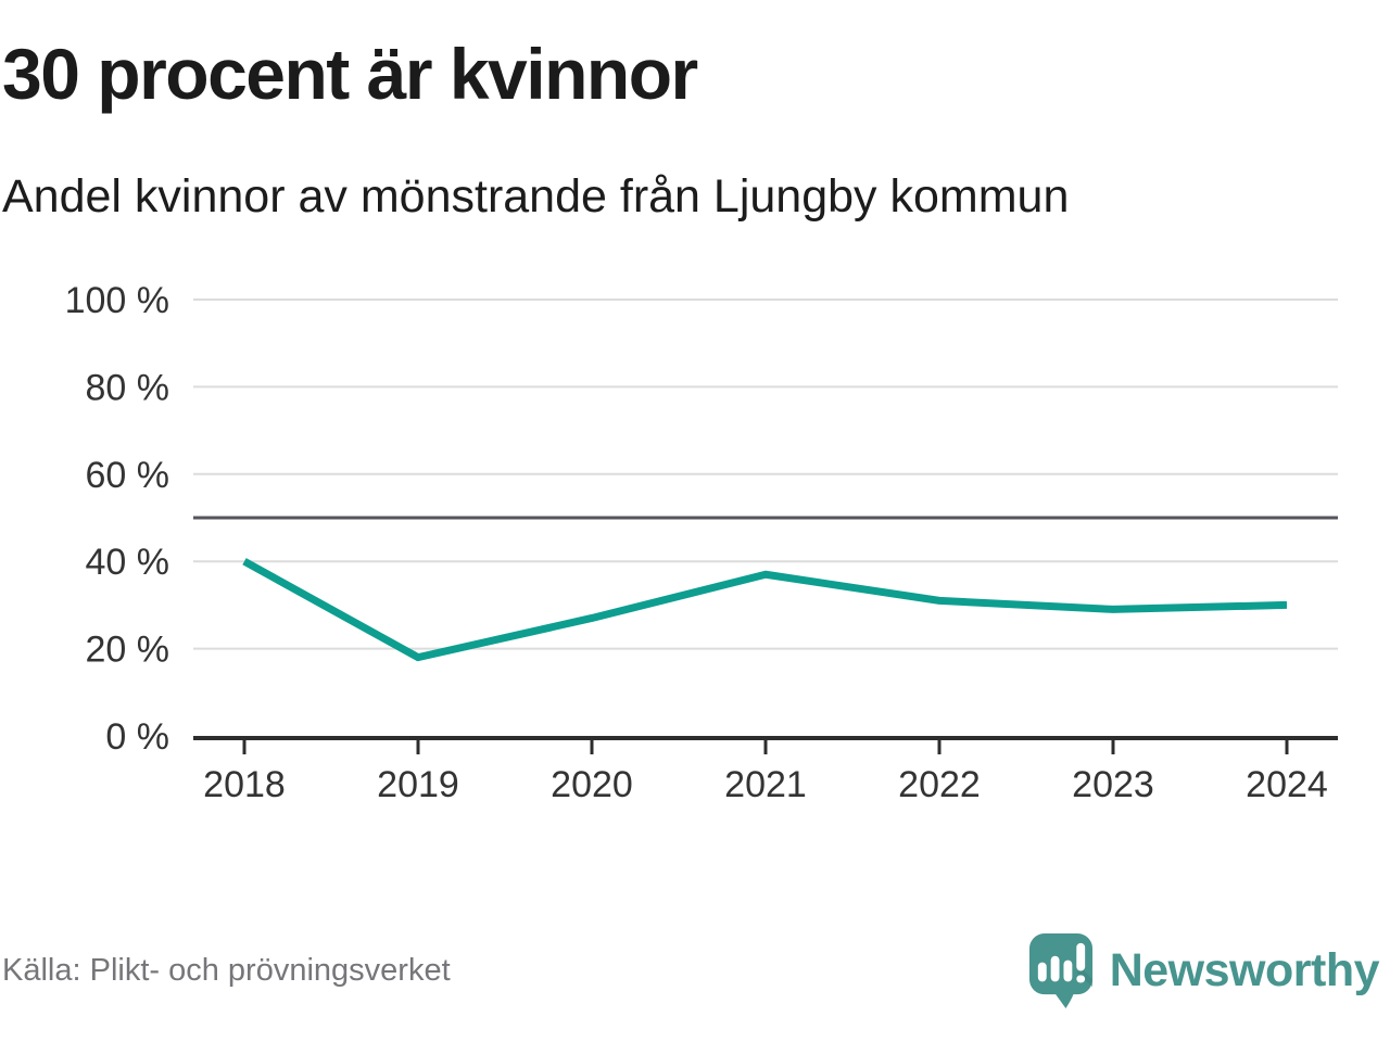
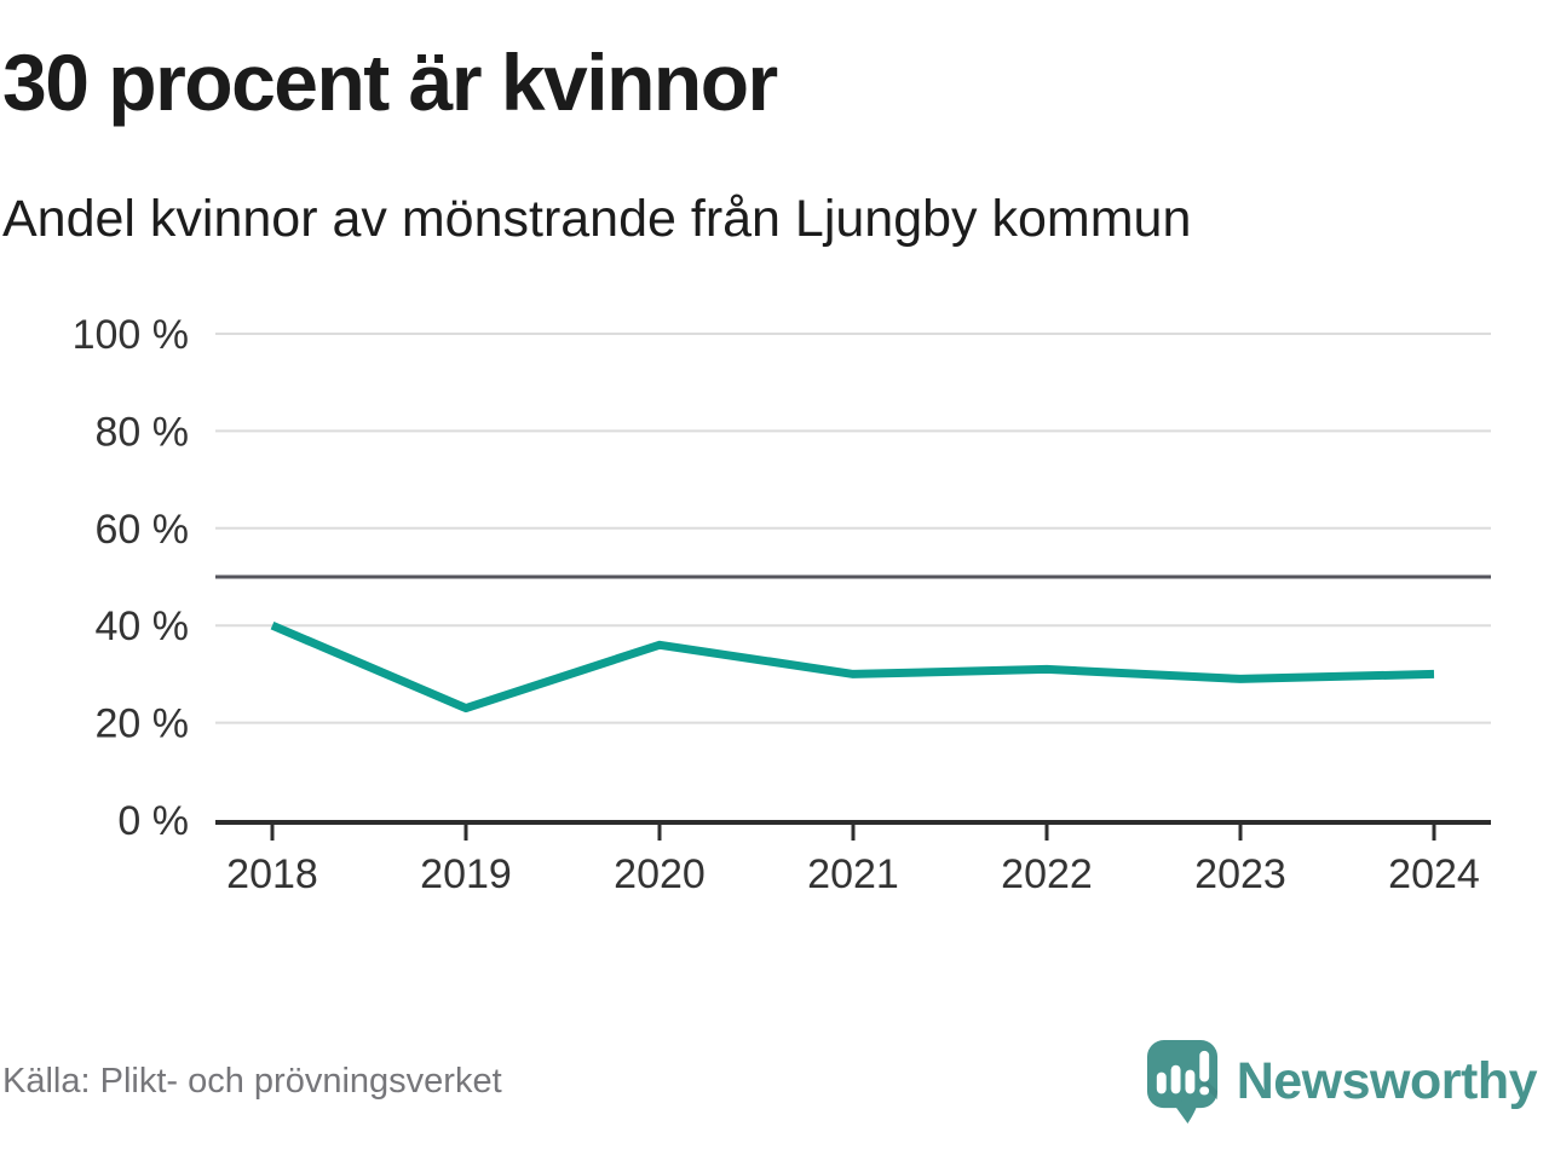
2019: 18% -> 23%
2020: 27% -> 36%
2021: 37% -> 30%
